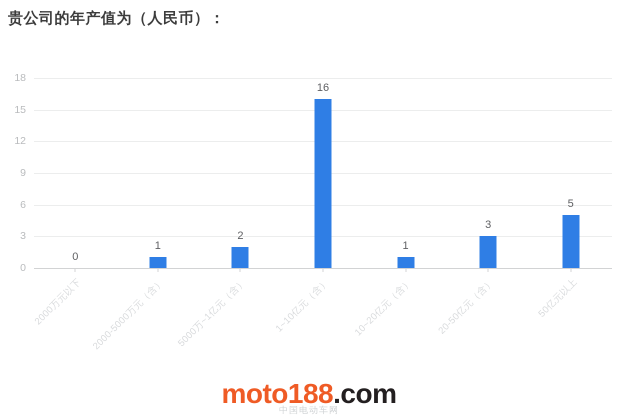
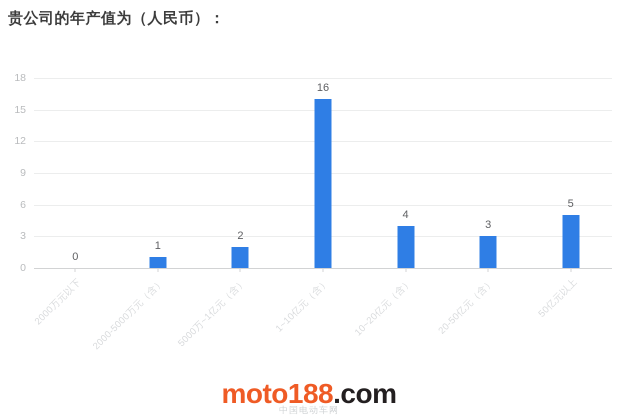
10~20亿元（含）: 1 -> 4
